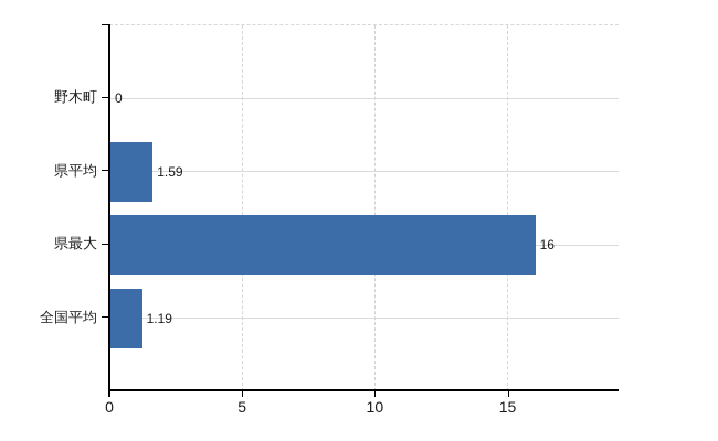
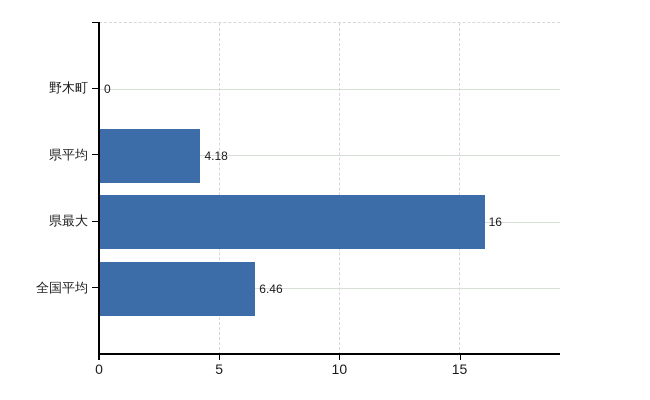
県平均: 1.59 -> 4.18
全国平均: 1.19 -> 6.46
